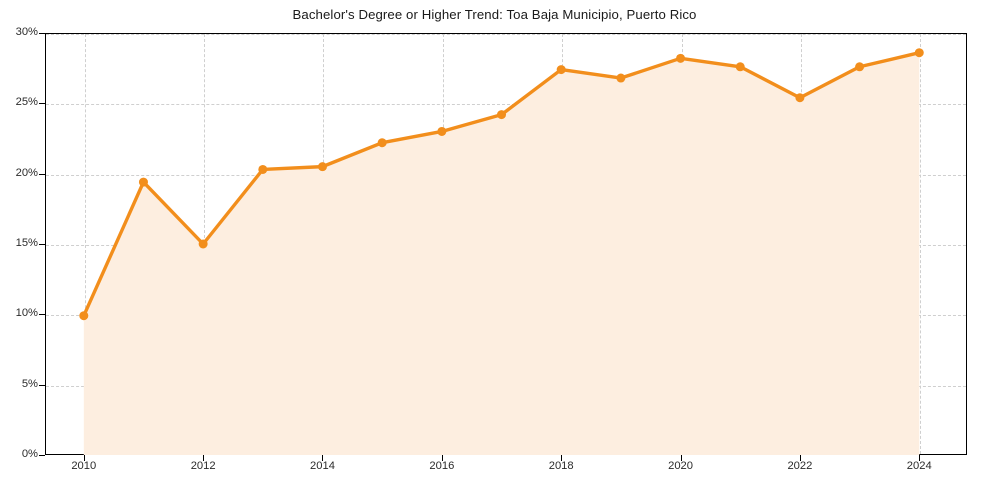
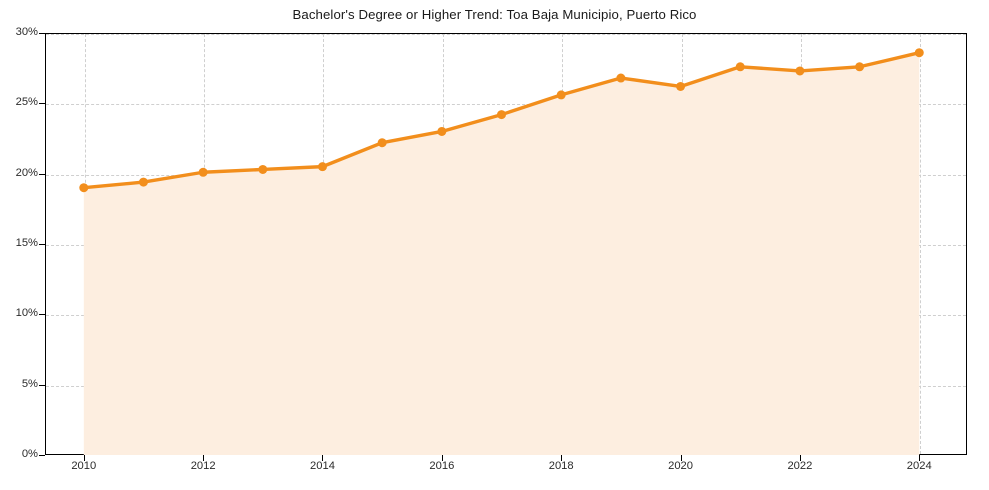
2010: 9.9% -> 19.0%
2012: 15.0% -> 20.1%
2018: 27.4% -> 25.6%
2020: 28.2% -> 26.2%
2022: 25.4% -> 27.3%
